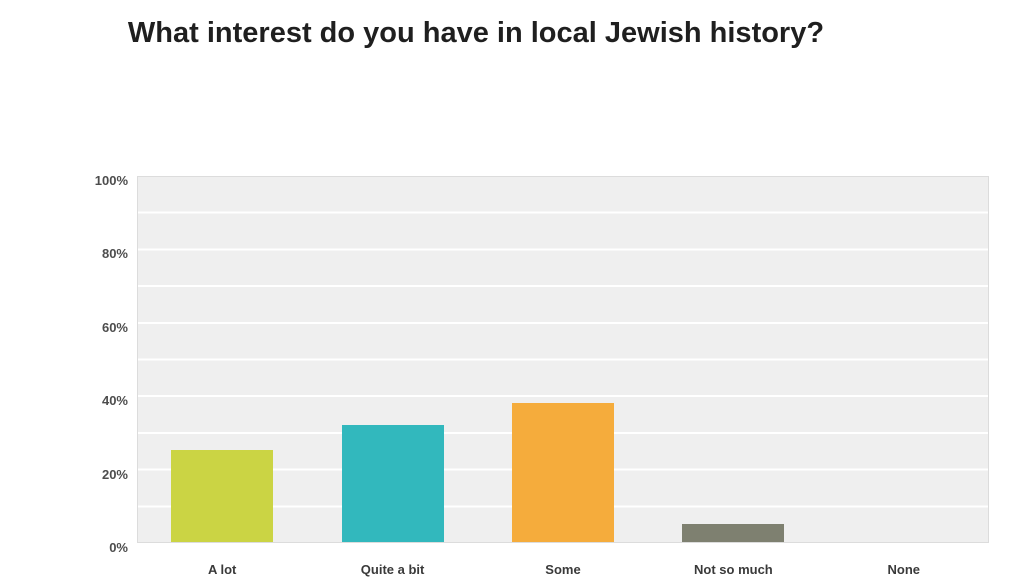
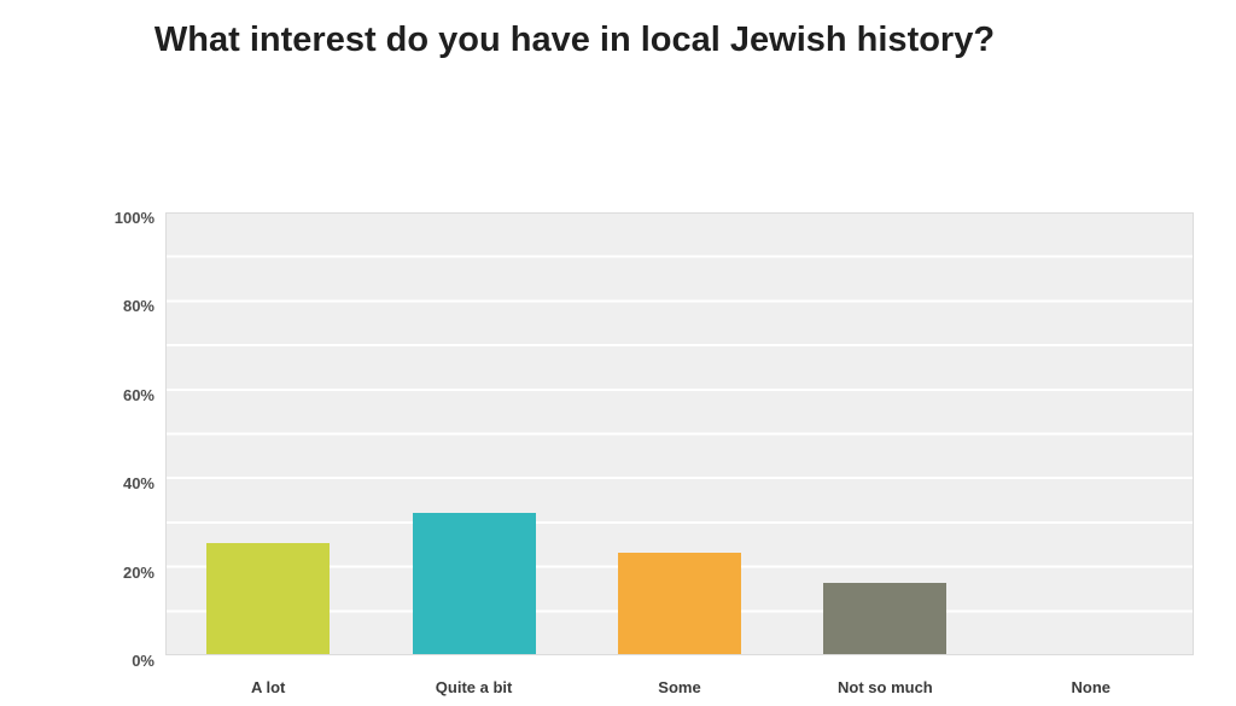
Some: 38% -> 23%
Not so much: 5% -> 16%
